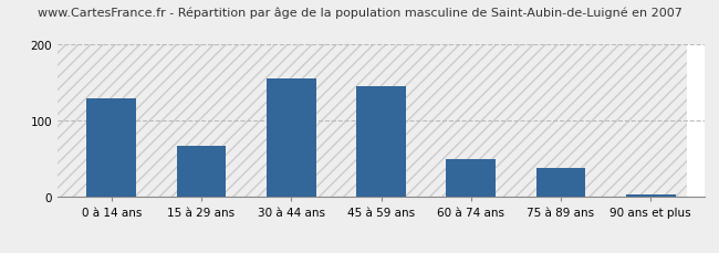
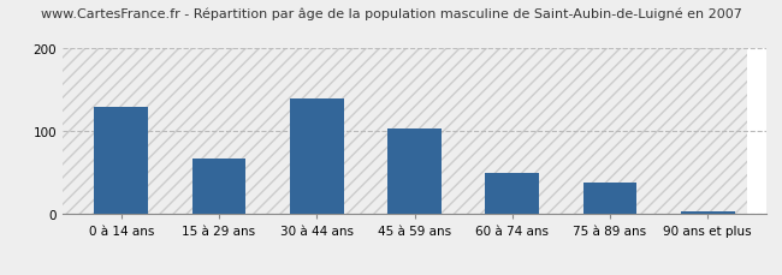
30 à 44 ans: 156 -> 140
45 à 59 ans: 146 -> 103
